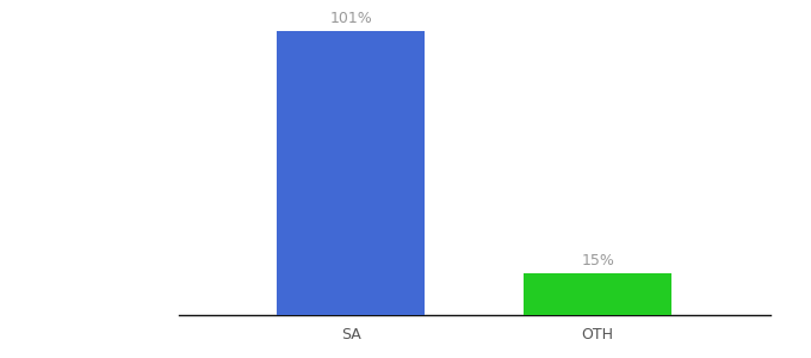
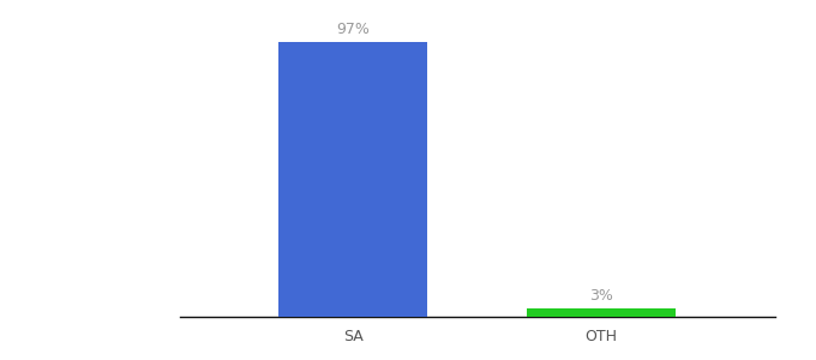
SA: 101% -> 97%
OTH: 15% -> 3%
